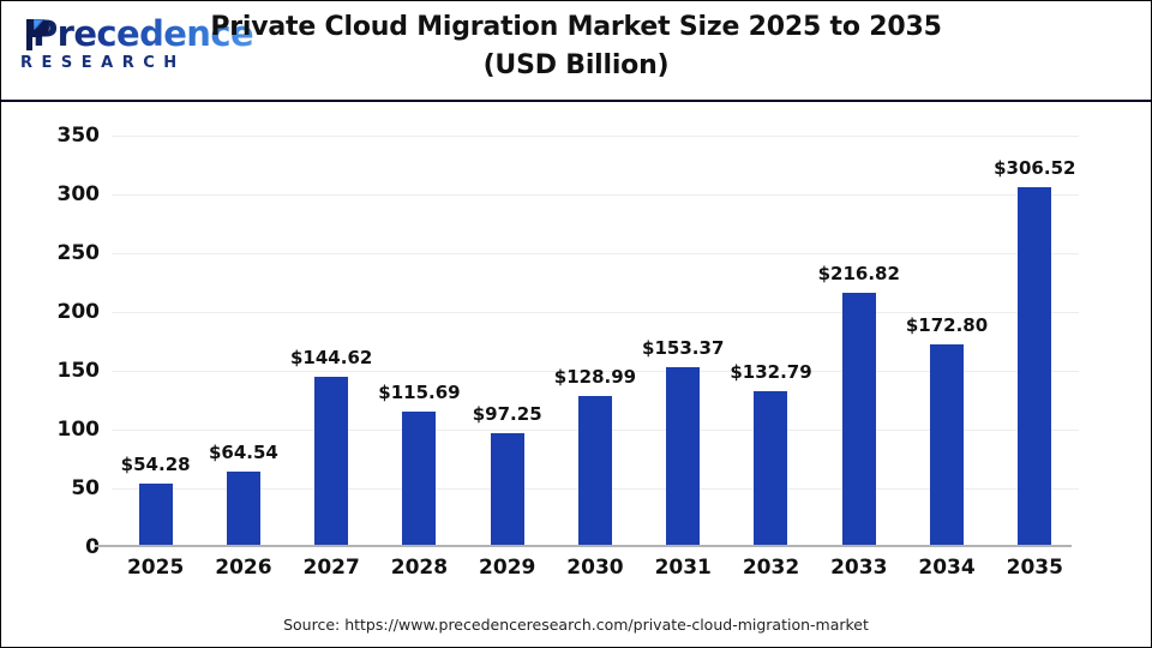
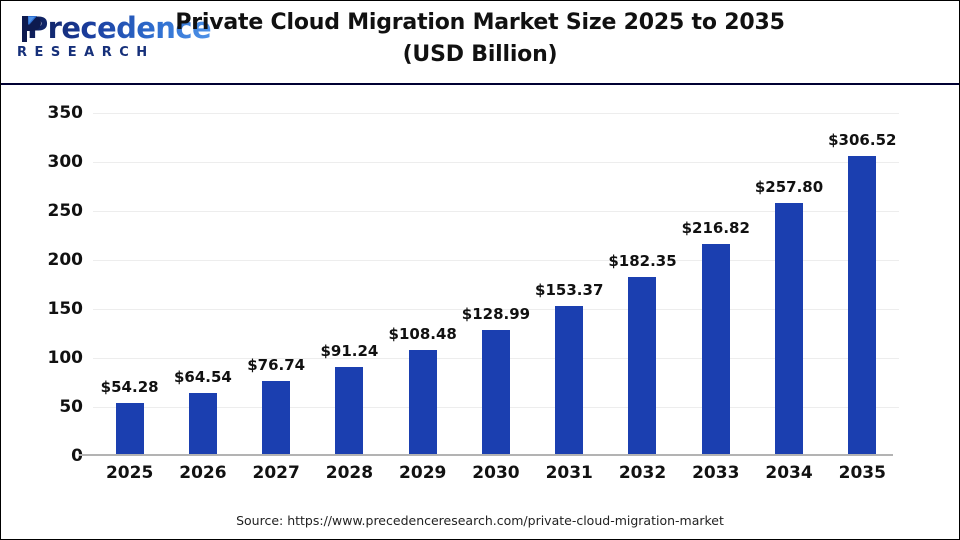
2027: $144.62 -> $76.74
2028: $115.69 -> $91.24
2029: $97.25 -> $108.48
2032: $132.79 -> $182.35
2034: $172.80 -> $257.80
